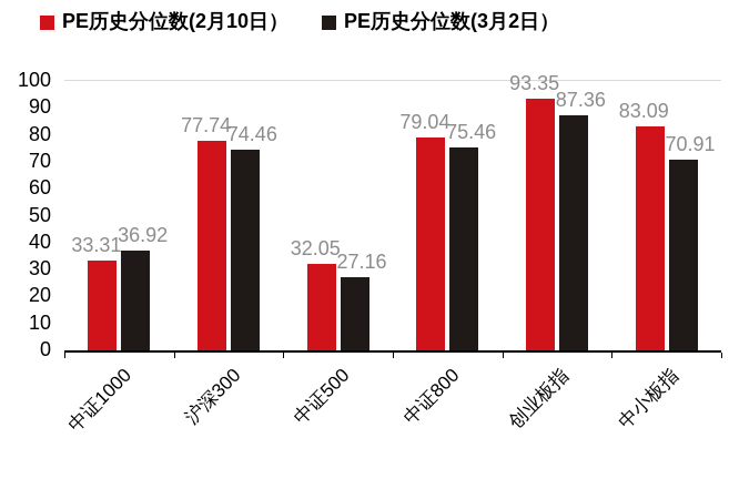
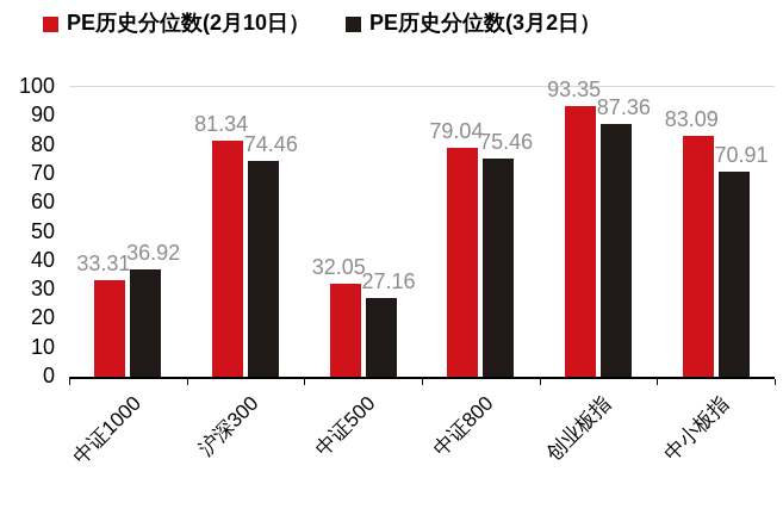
PE历史分位数(2月10日）/沪深300: 77.74 -> 81.34
